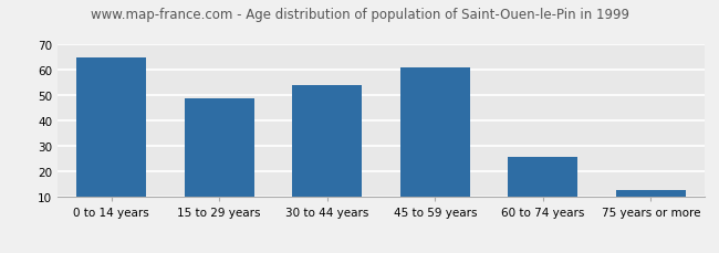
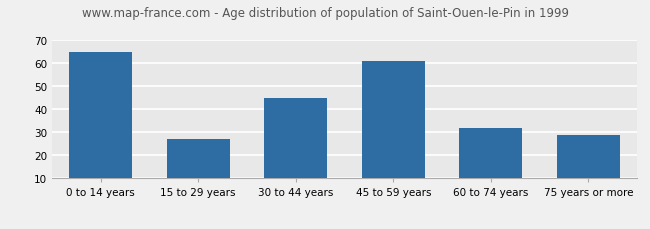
15 to 29 years: 49 -> 27
30 to 44 years: 54 -> 45
60 to 74 years: 26 -> 32
75 years or more: 13 -> 29
